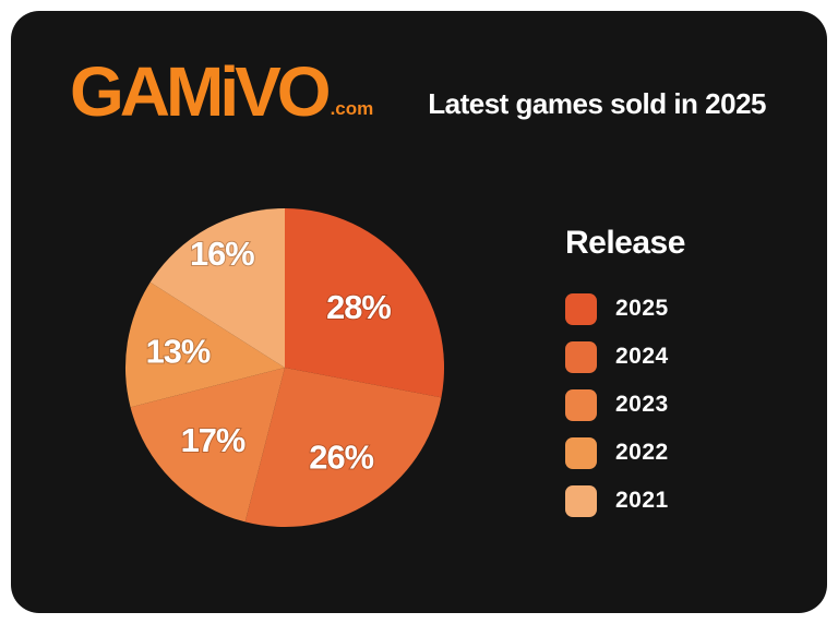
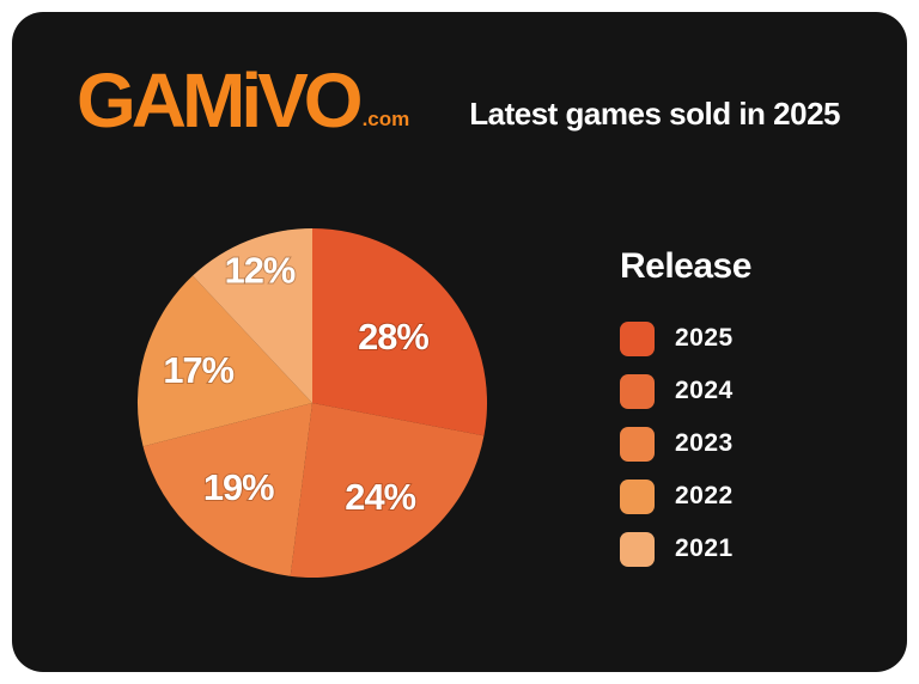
2024: 26% -> 24%
2023: 17% -> 19%
2022: 13% -> 17%
2021: 16% -> 12%
